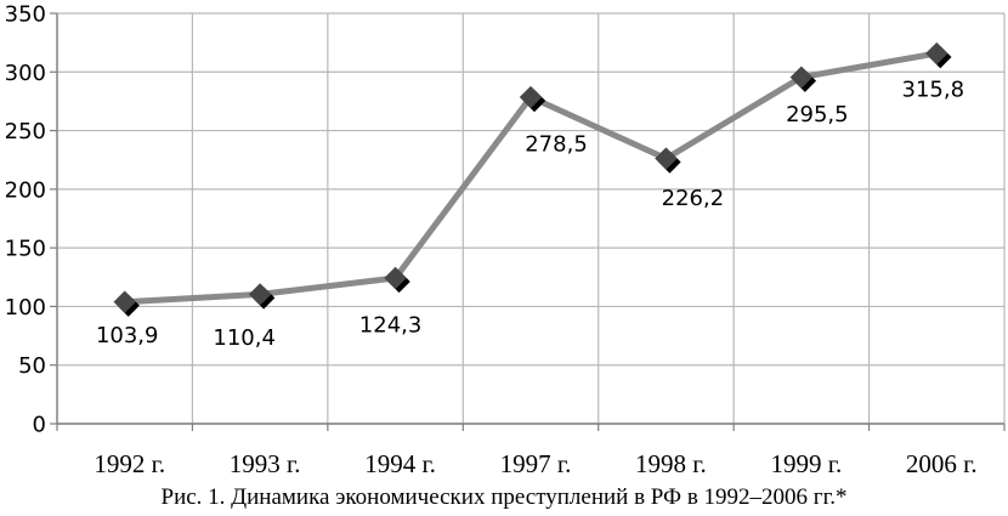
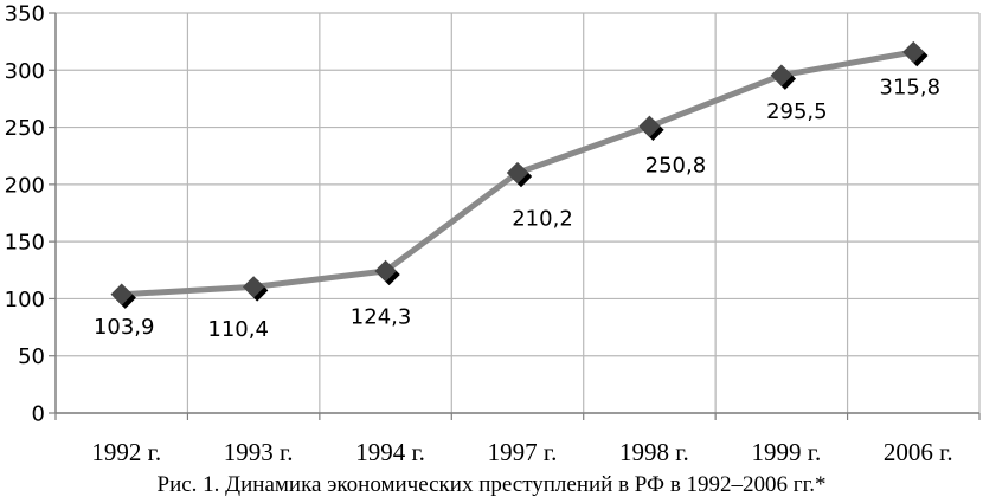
1997 г.: 278,5 -> 210,2
1998 г.: 226,2 -> 250,8
